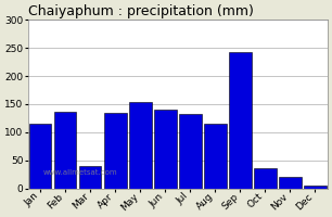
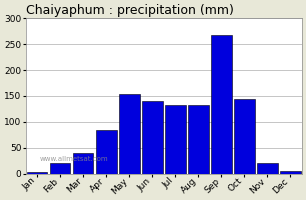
Jan: 116 -> 3
Feb: 136 -> 20
Apr: 134 -> 85
Aug: 116 -> 133
Sep: 242 -> 268
Oct: 36 -> 145
